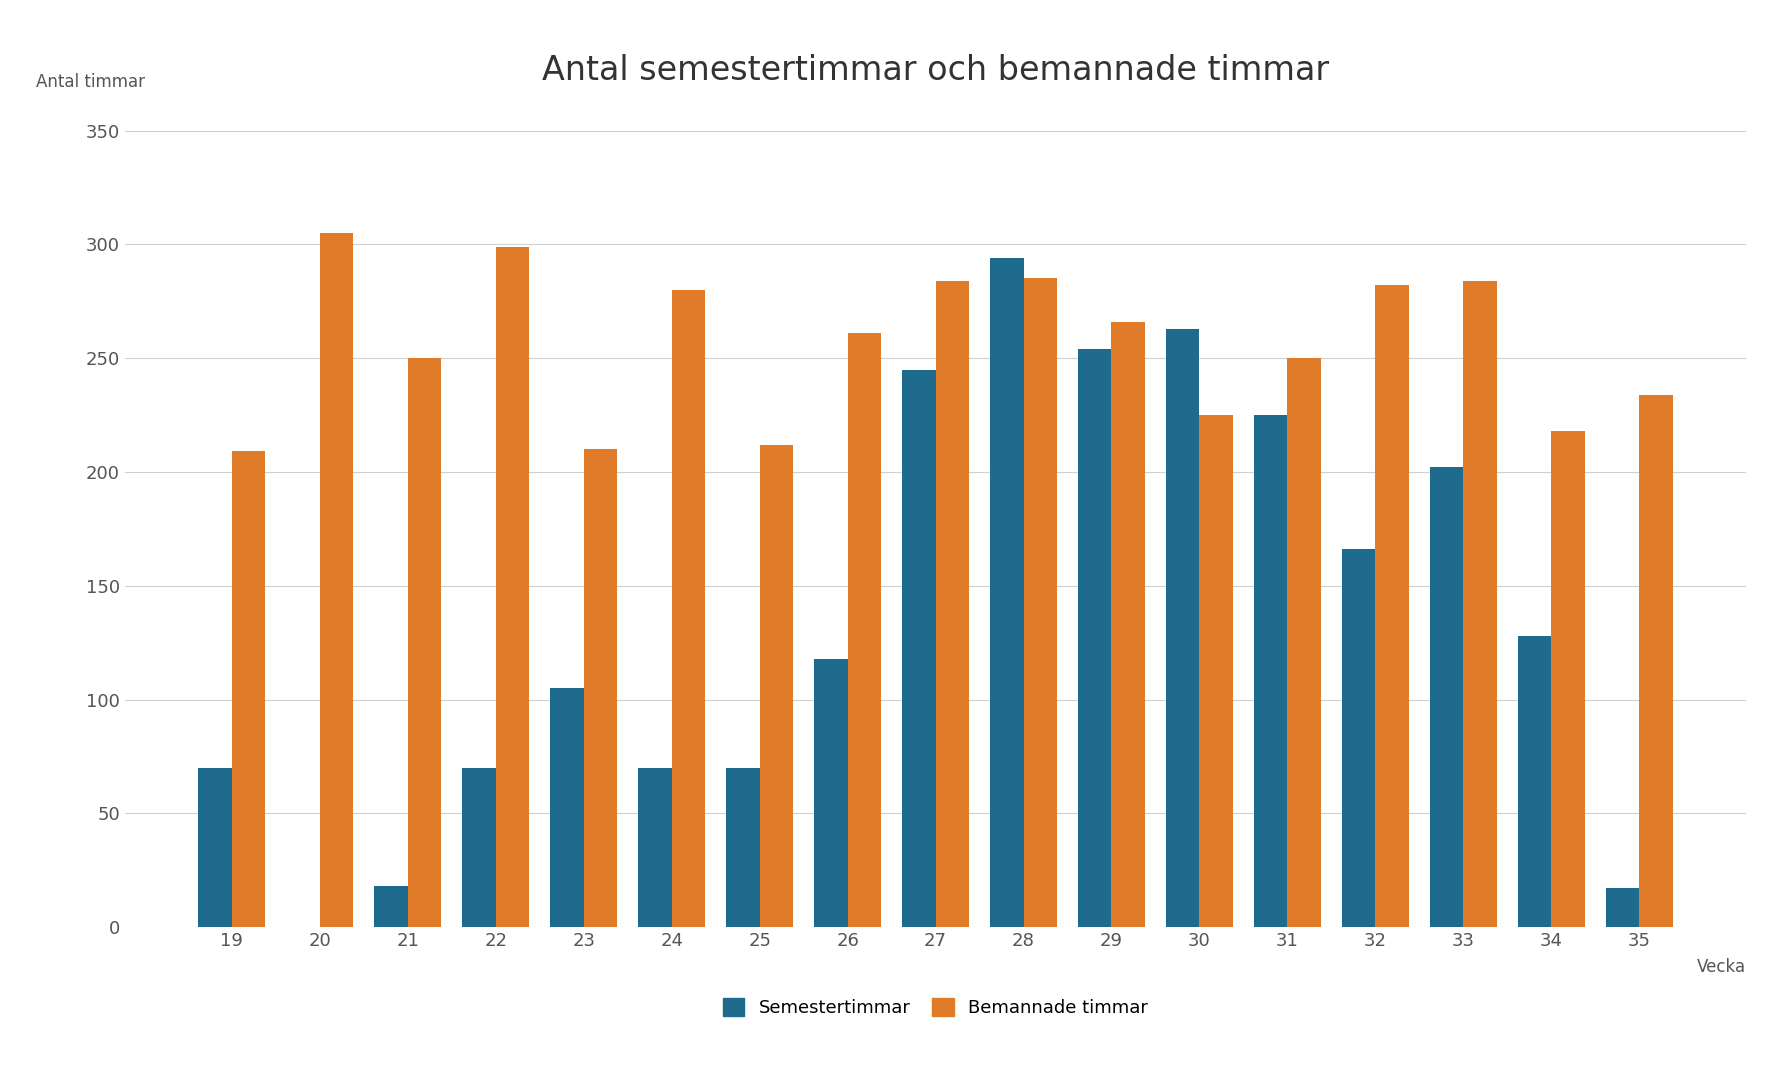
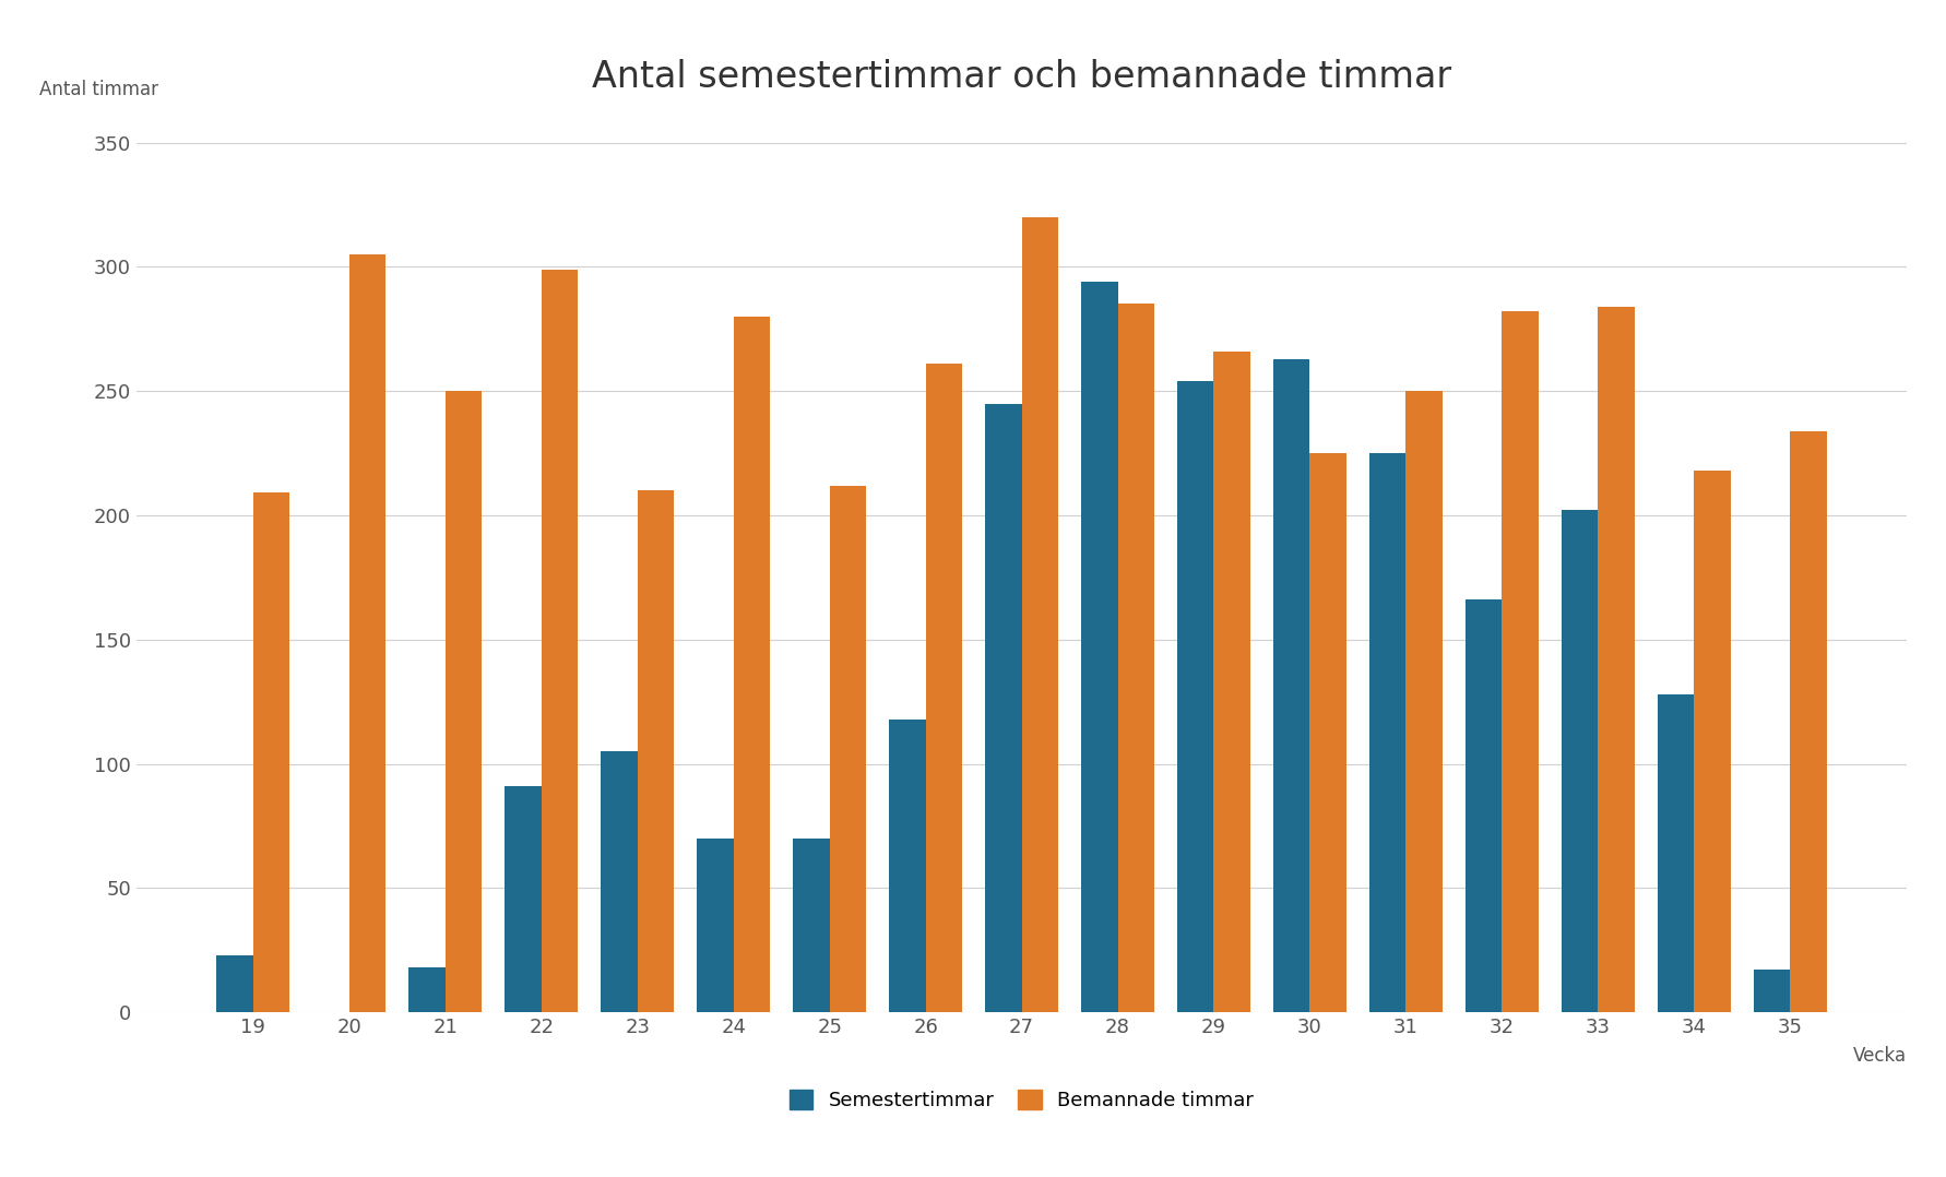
Semestertimmar/19: 70 -> 23
Semestertimmar/22: 70 -> 91
Bemannade timmar/27: 284 -> 320
